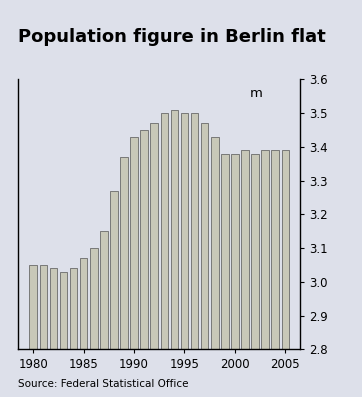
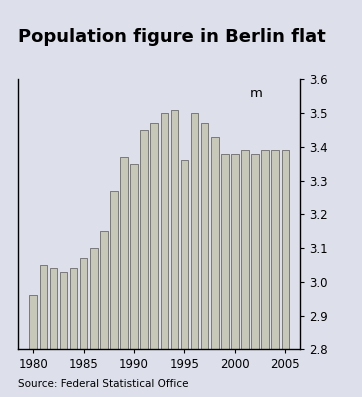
1980: 3.05 -> 2.96
1990: 3.43 -> 3.35
1995: 3.50 -> 3.36
